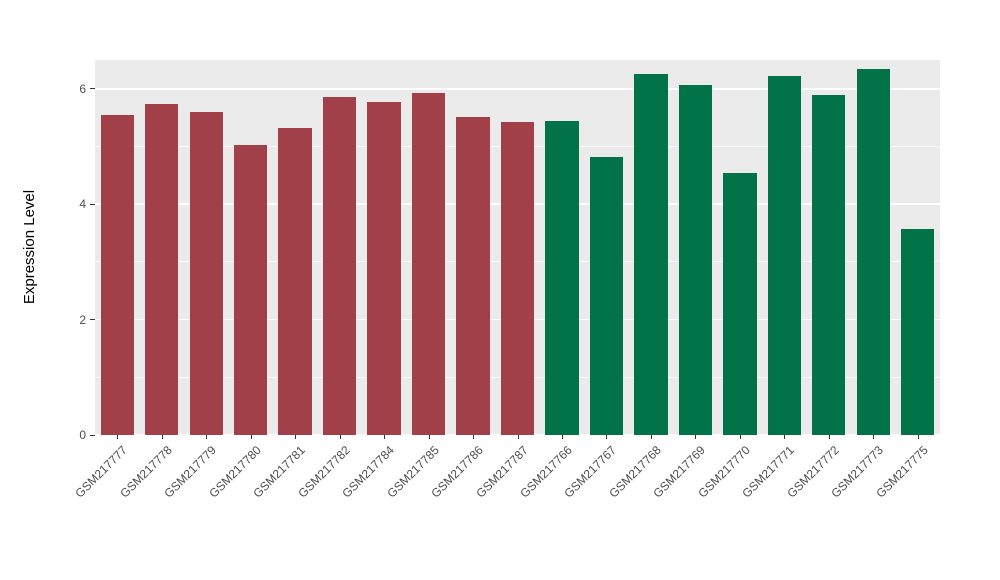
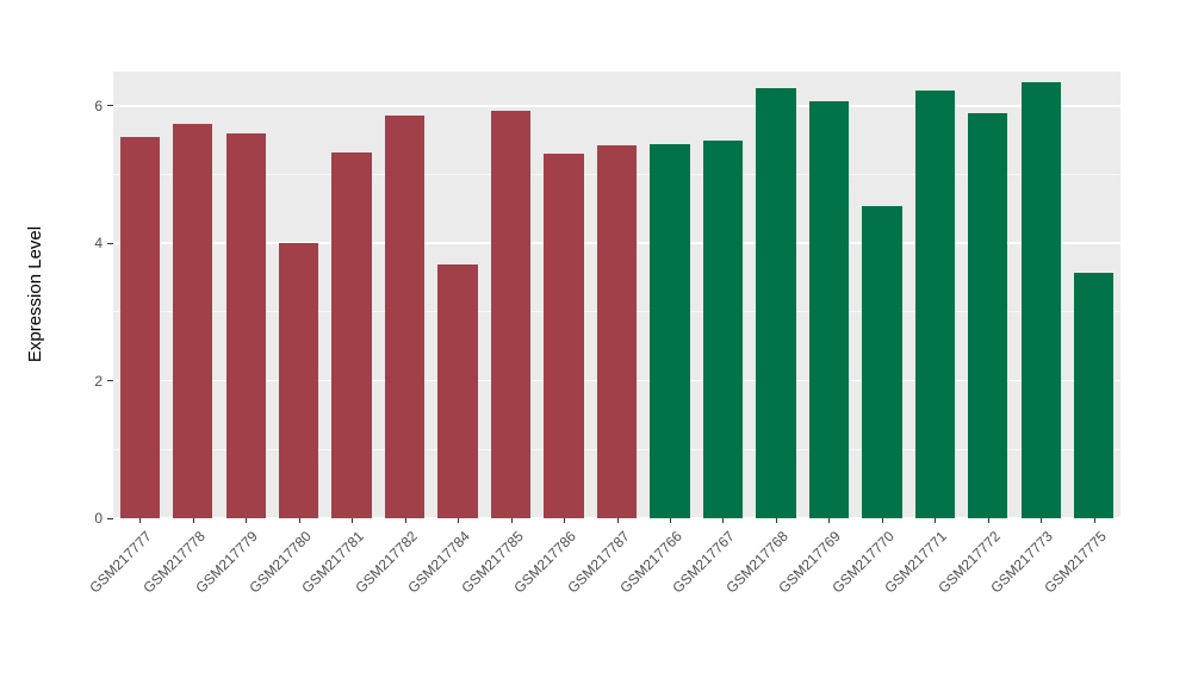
GSM217780: 5.0 -> 4.0
GSM217784: 5.8 -> 3.7
GSM217786: 5.5 -> 5.3
GSM217767: 4.8 -> 5.5
